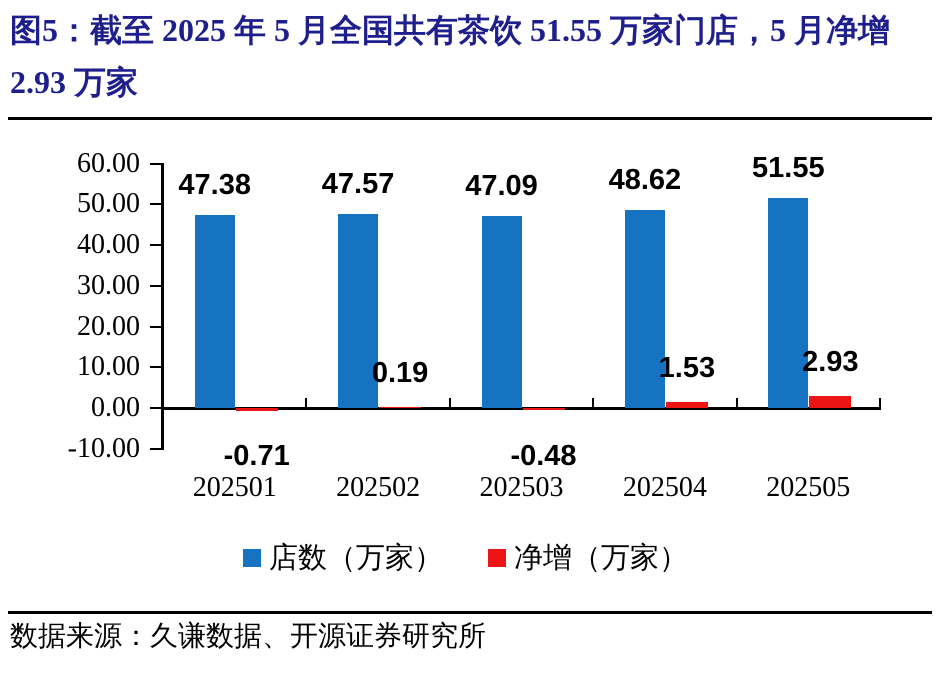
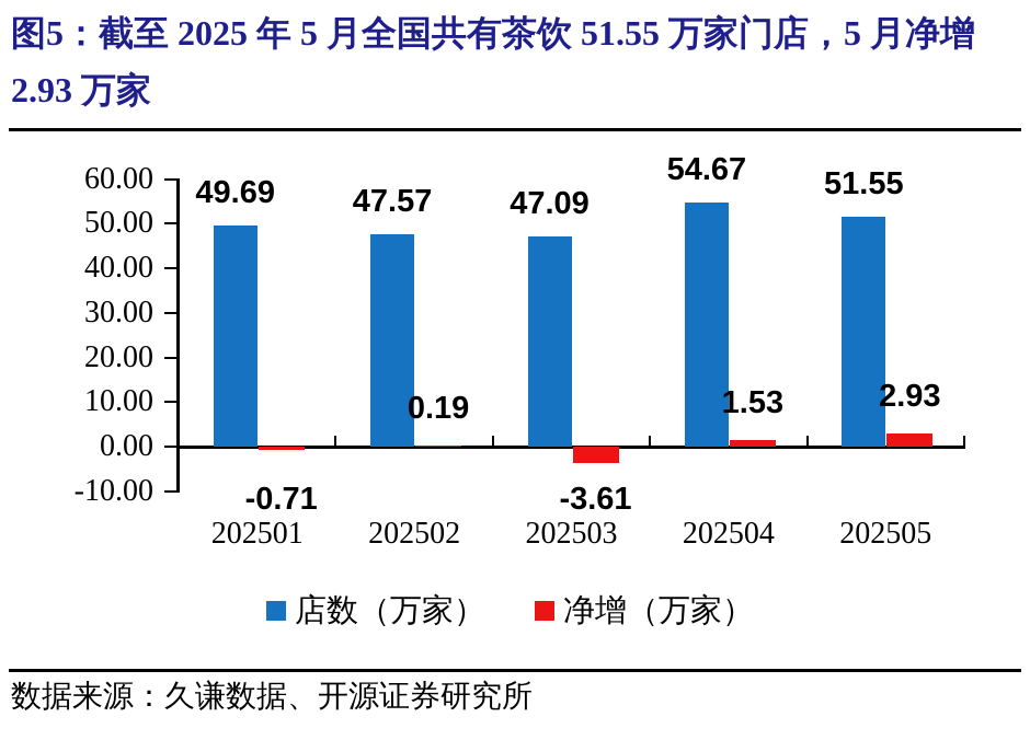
店数（万家）/202501: 47.38 -> 49.69
净增（万家）/202503: -0.48 -> -3.61
店数（万家）/202504: 48.62 -> 54.67
